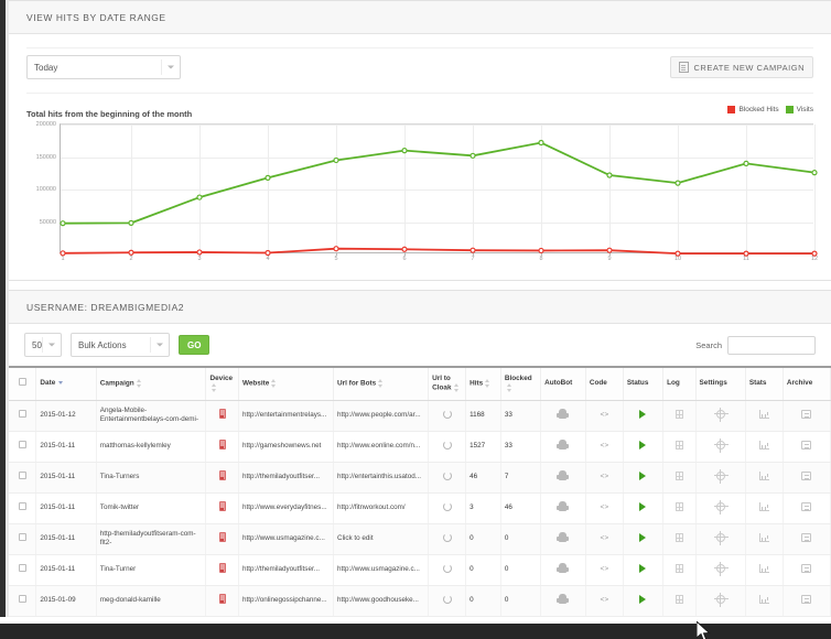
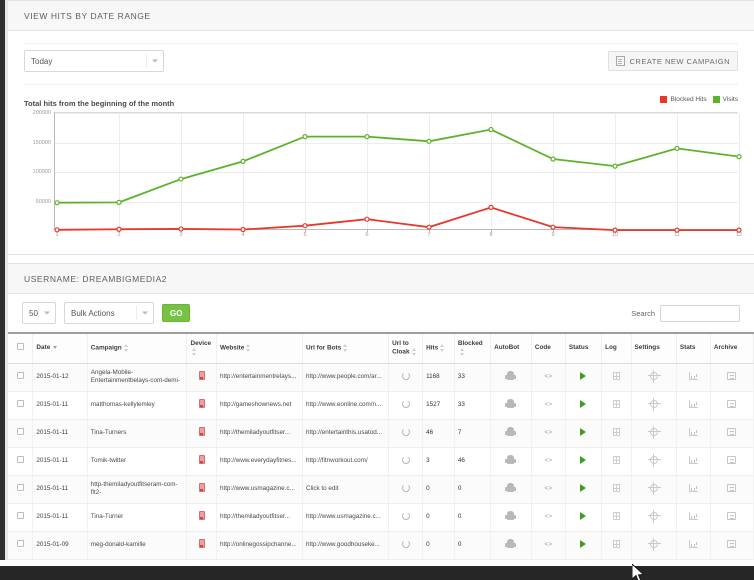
Visits/5: 140000 -> 160000
Blocked Hits/6: 10000 -> 20000
Blocked Hits/8: 10000 -> 40000
